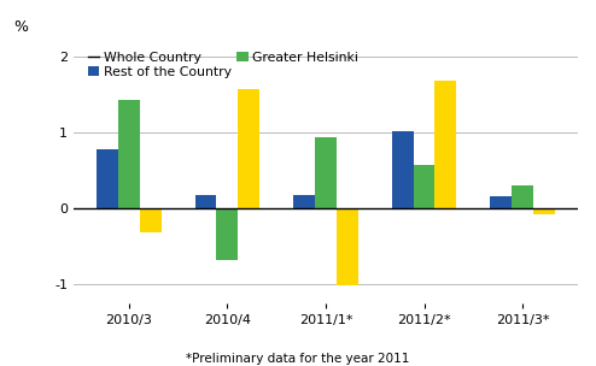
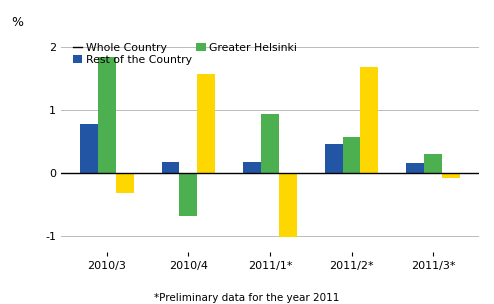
Greater Helsinki/2010/3: 1.42 -> 1.84
Rest of the Country/2011/2*: 1.02 -> 0.46
